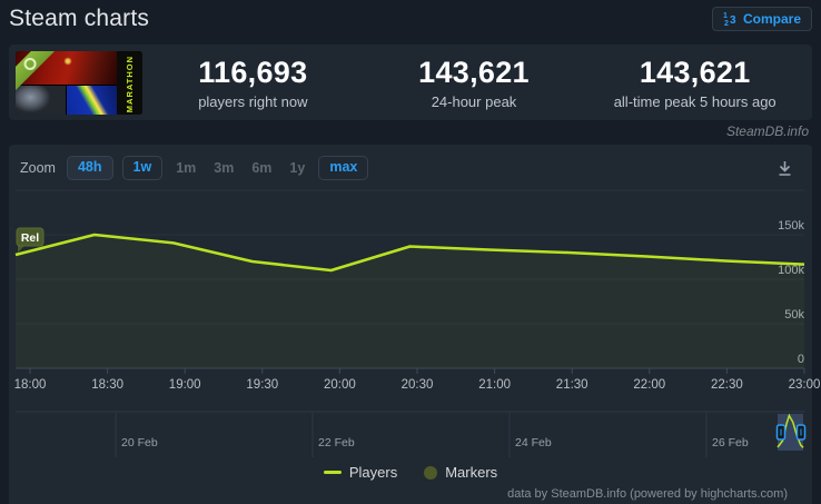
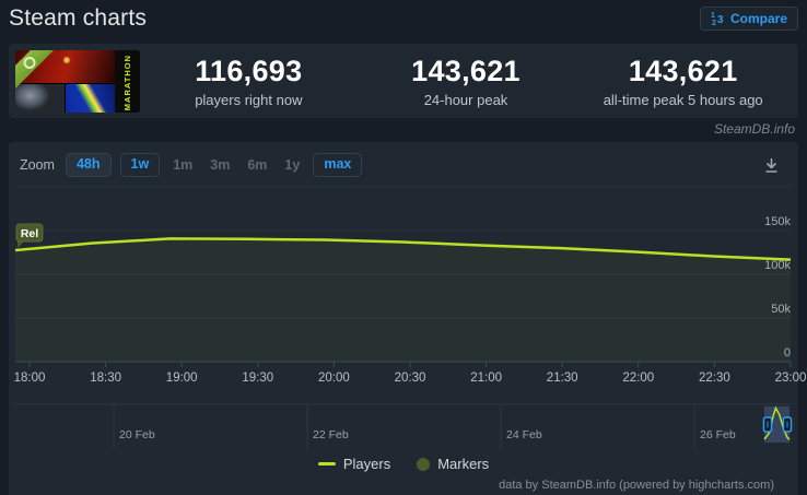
18:30: 150k -> 140k
19:30: 120k -> 140k
20:00: 110k -> 140k
